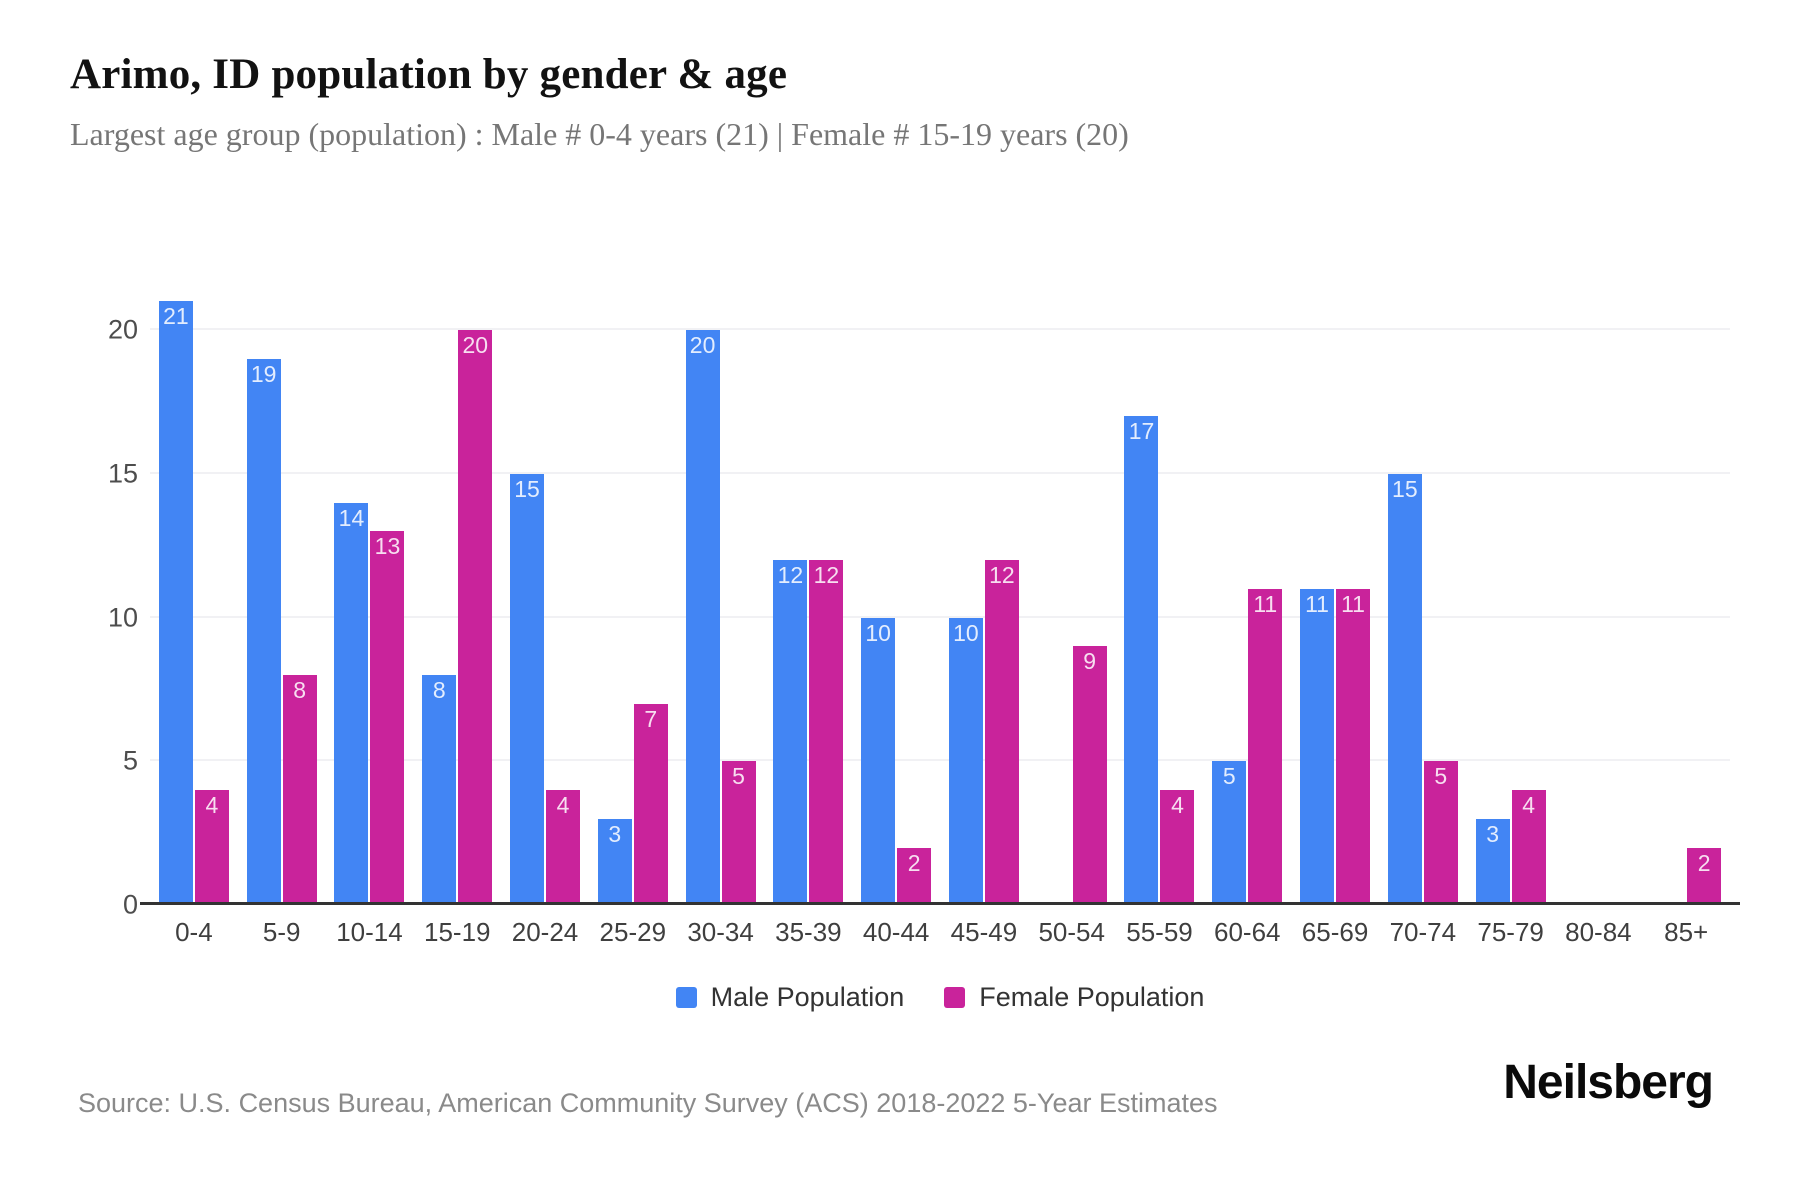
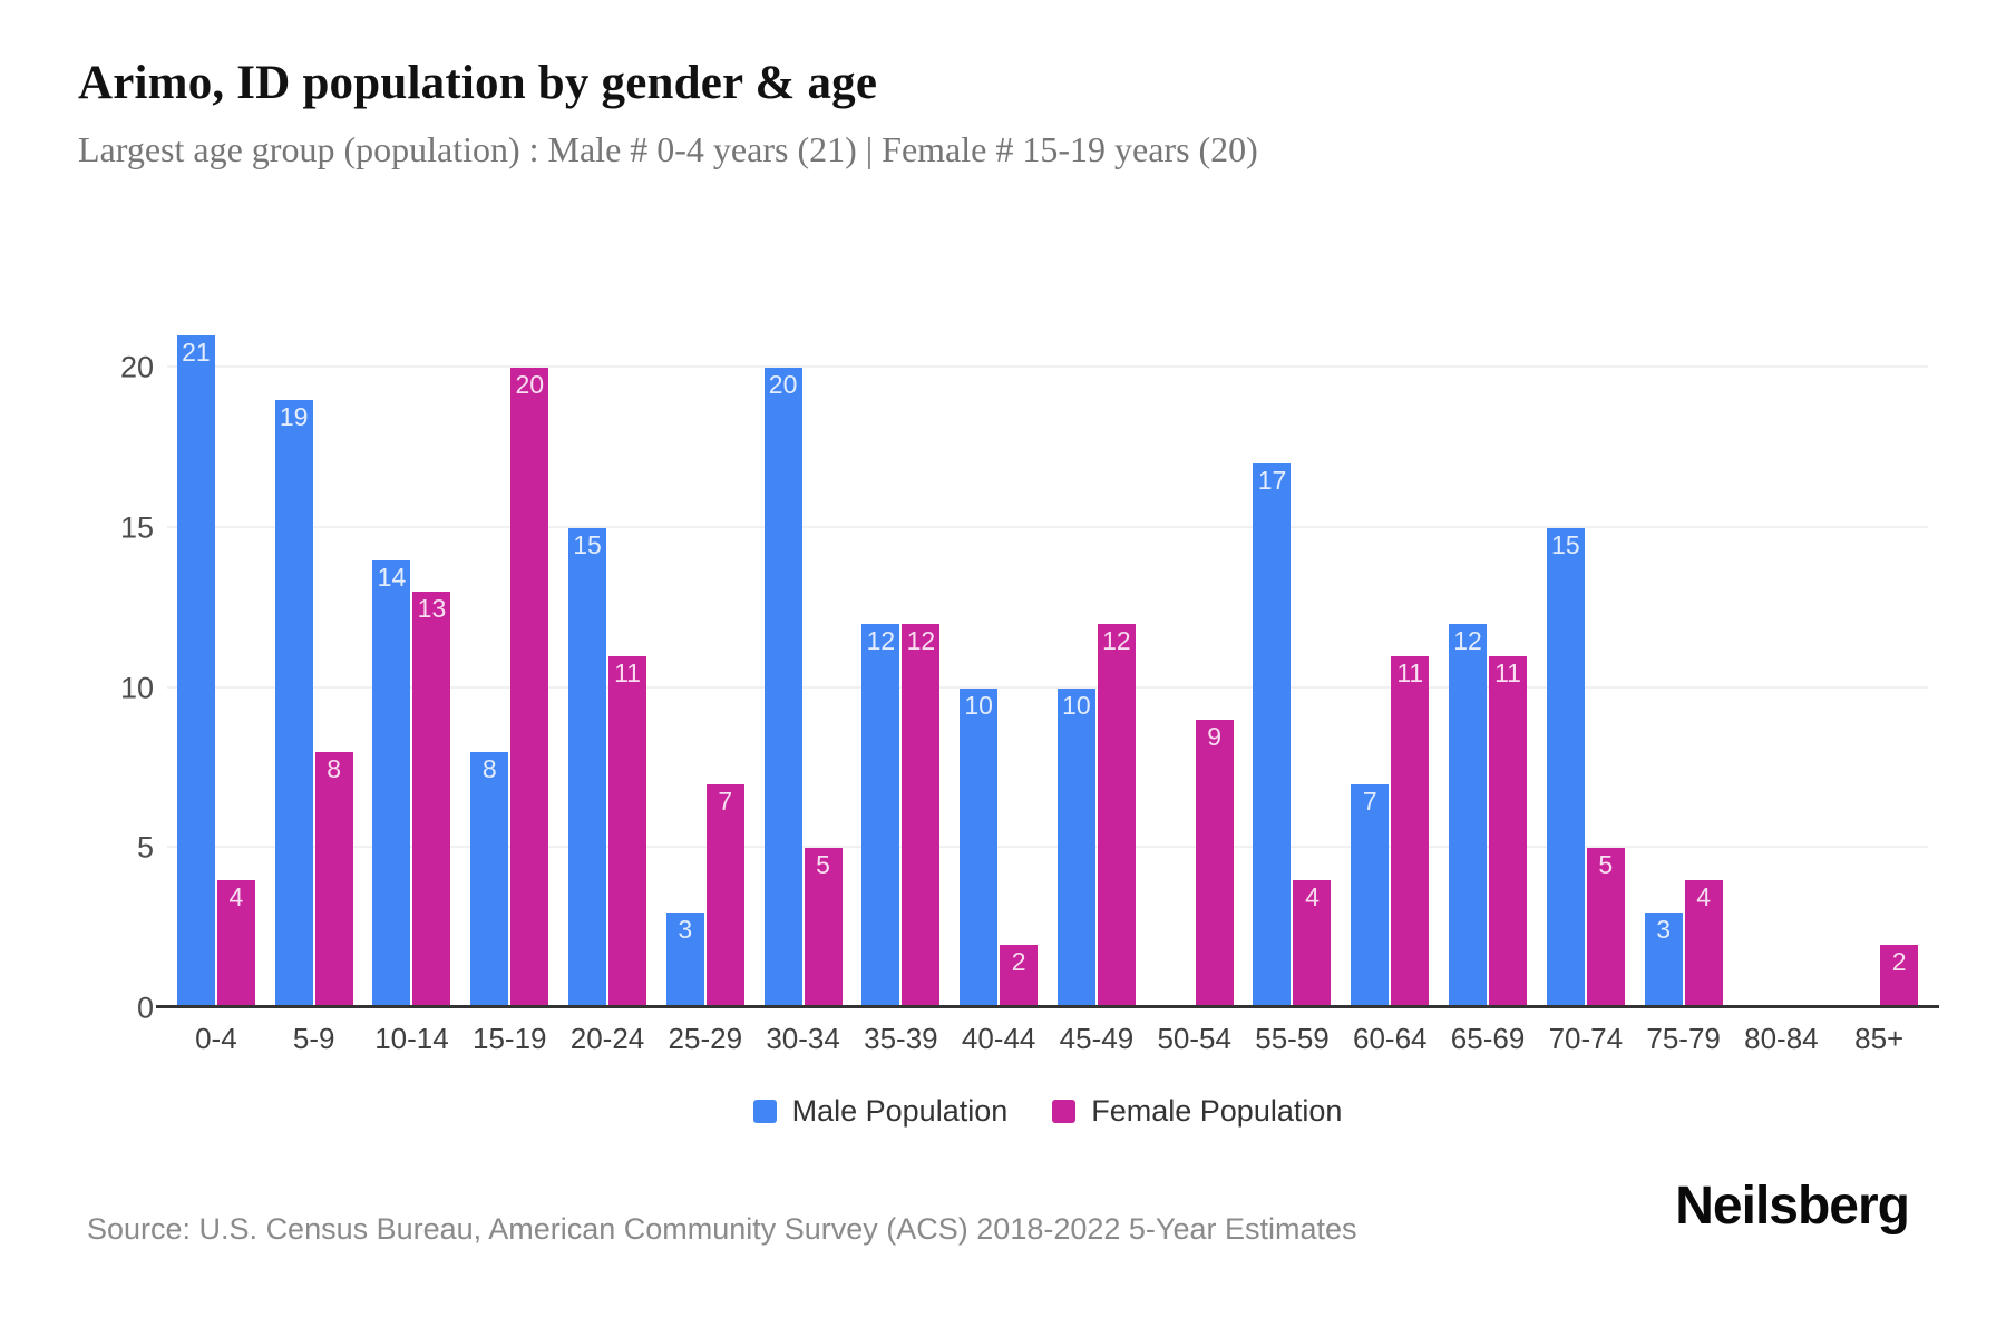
Female Population/20-24: 4 -> 11
Male Population/60-64: 5 -> 7
Male Population/65-69: 11 -> 12
